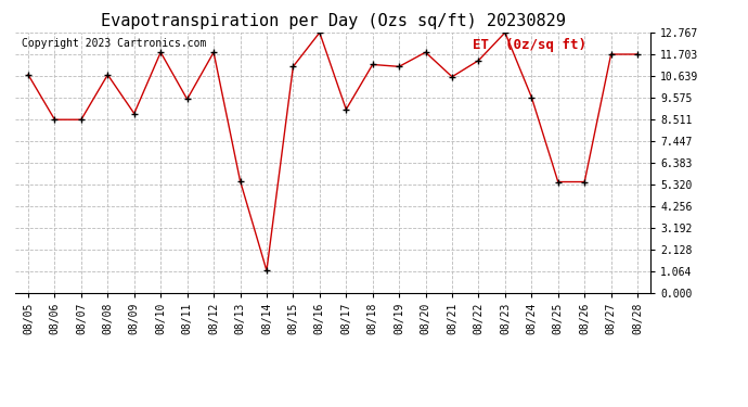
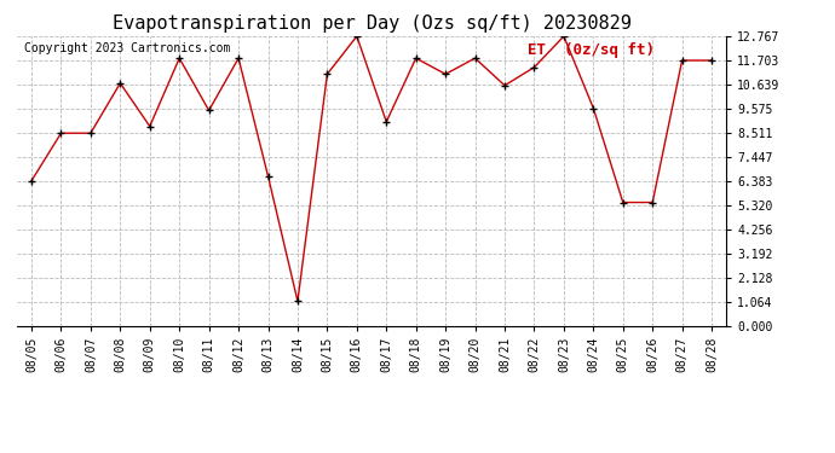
08/05: 10.7 -> 6.4
08/13: 5.5 -> 6.6
08/18: 11.2 -> 11.8
